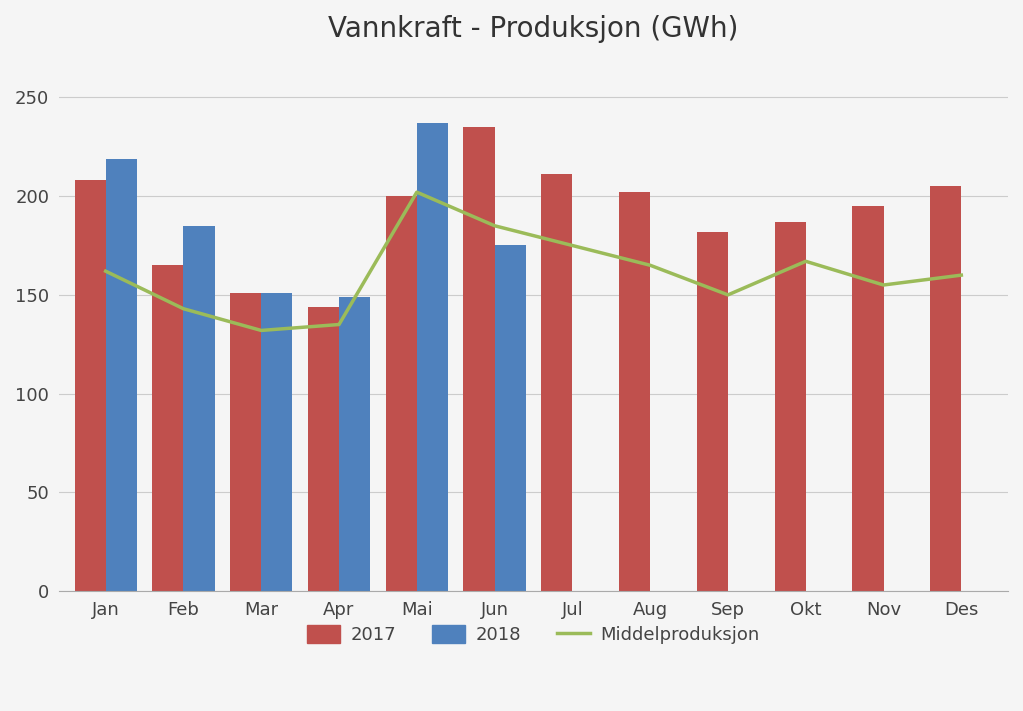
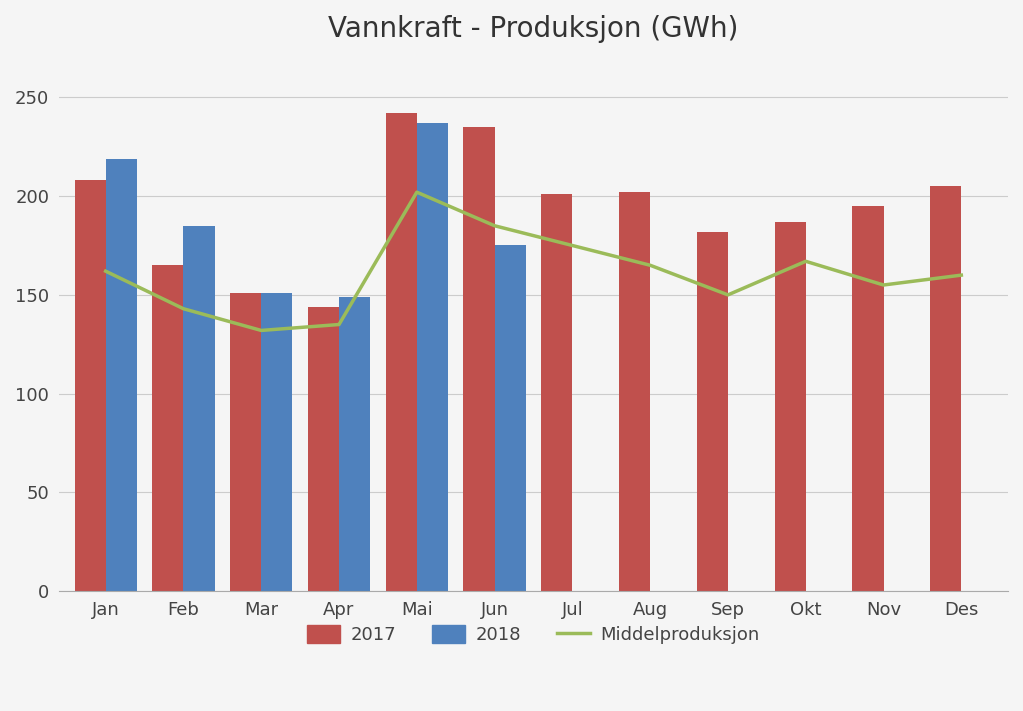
2017/Mai: 200 -> 242
2017/Jul: 211 -> 201
